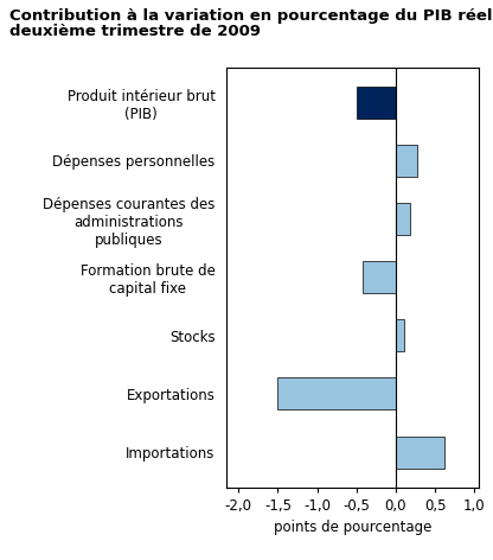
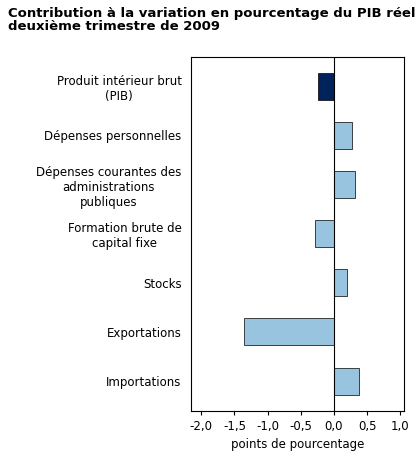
Produit intérieur brut (PIB): -0,50 -> -0,24
Dépenses courantes des administrations publiques: 0,18 -> 0,32
Formation brute de capital fixe: -0,42 -> -0,28
Stocks: 0,10 -> 0,20
Exportations: -1,50 -> -1,36
Importations: 0,62 -> 0,38
